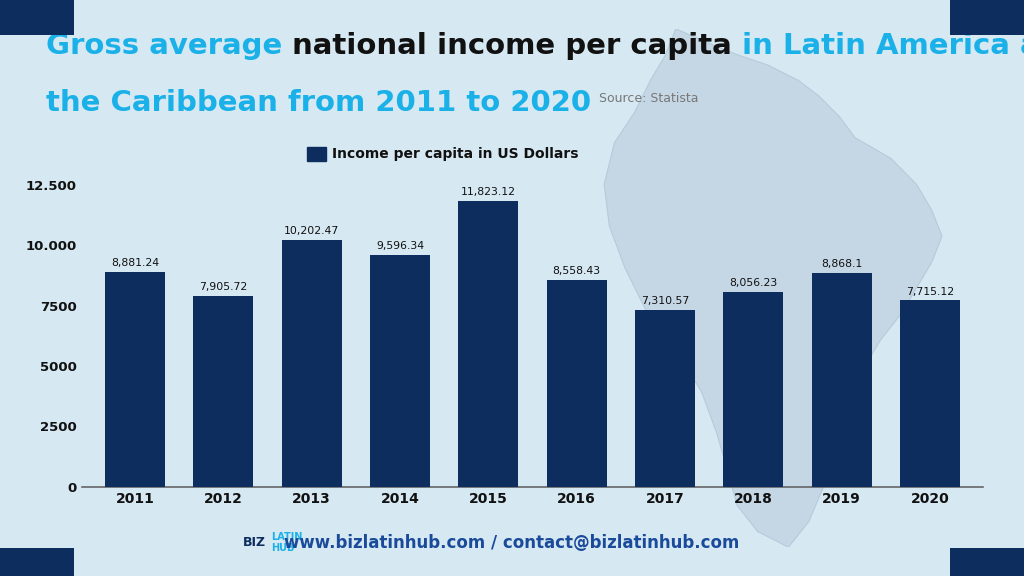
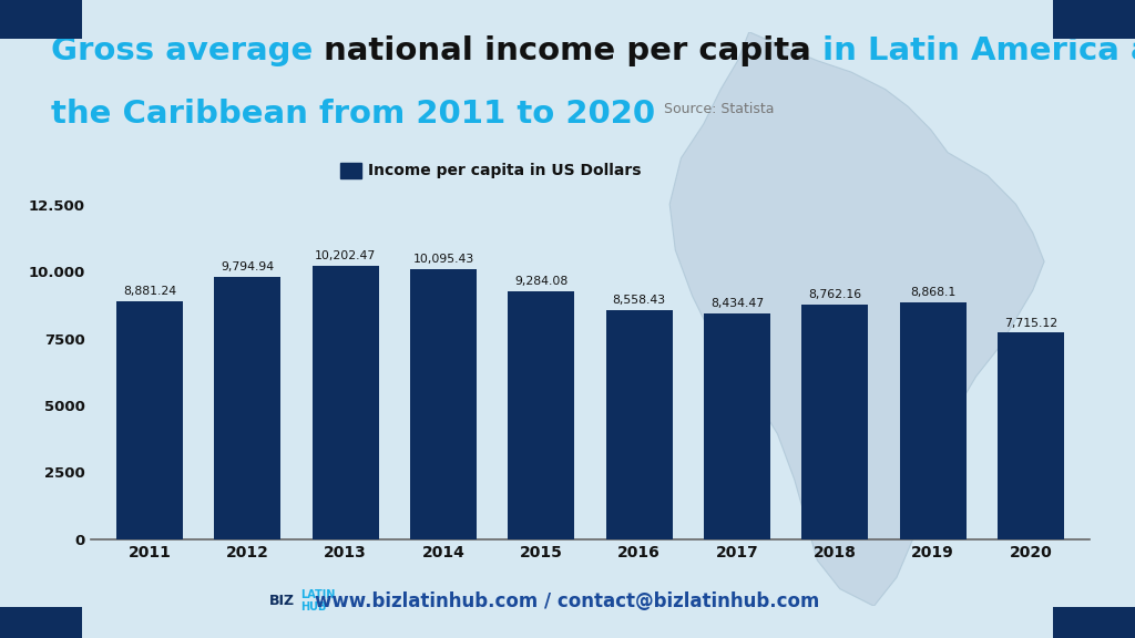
2012: 7,905.72 -> 9,794.94
2014: 9,596.34 -> 10,095.43
2015: 11,823.12 -> 9,284.08
2017: 7,310.57 -> 8,434.47
2018: 8,056.23 -> 8,762.16
